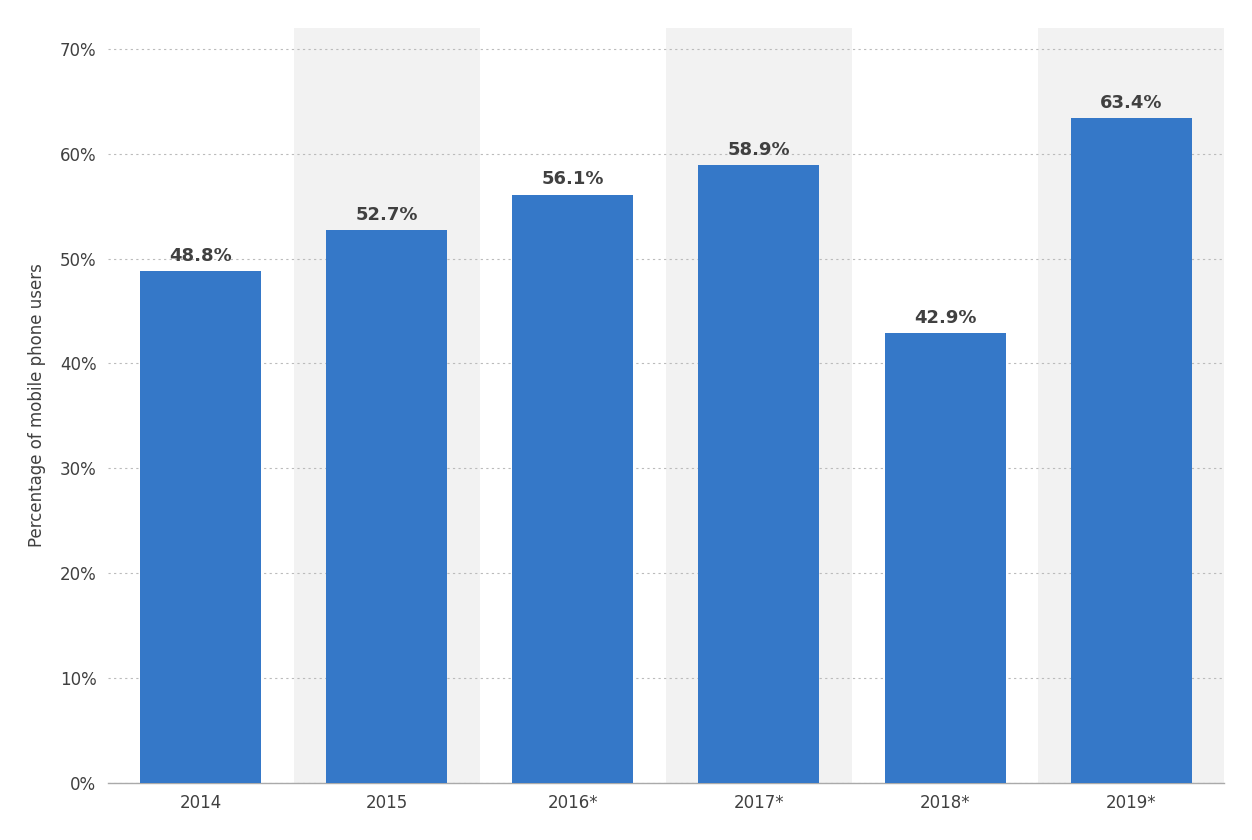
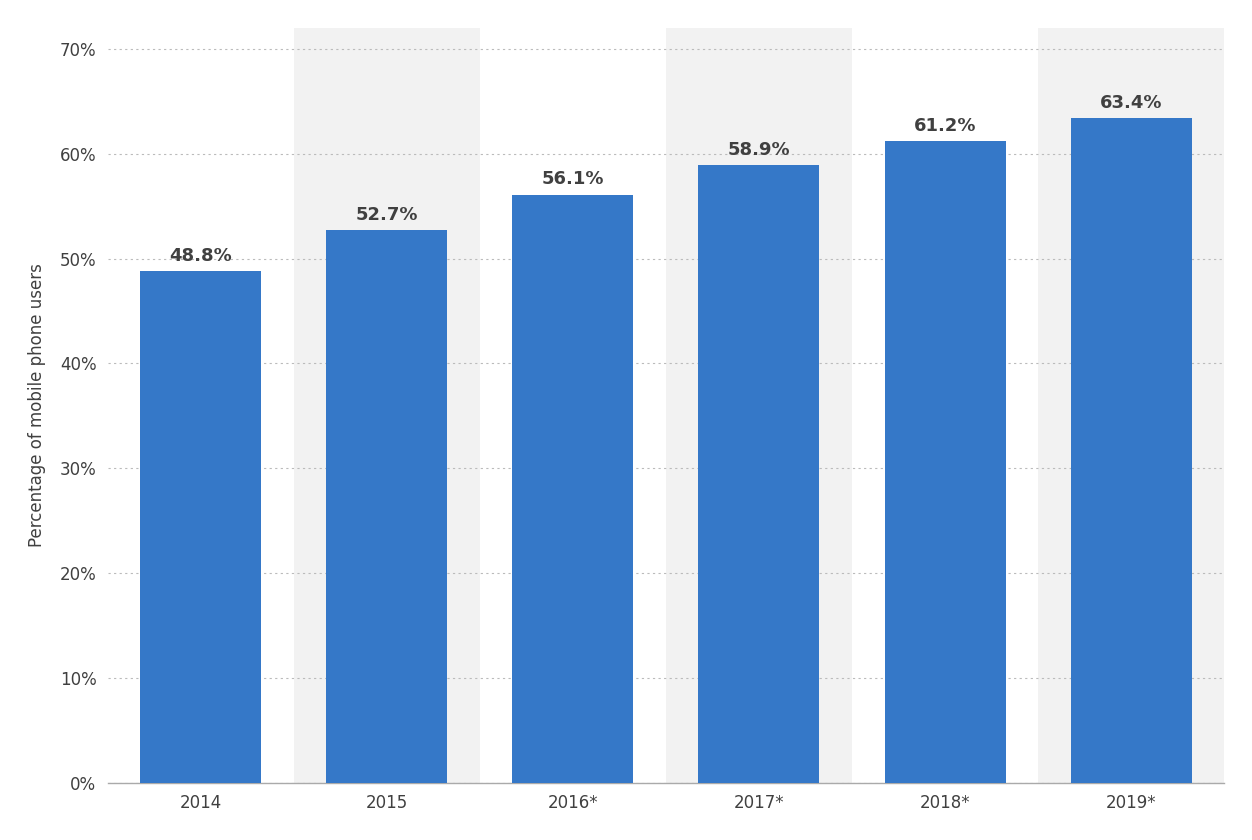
2018*: 42.9% -> 61.2%
